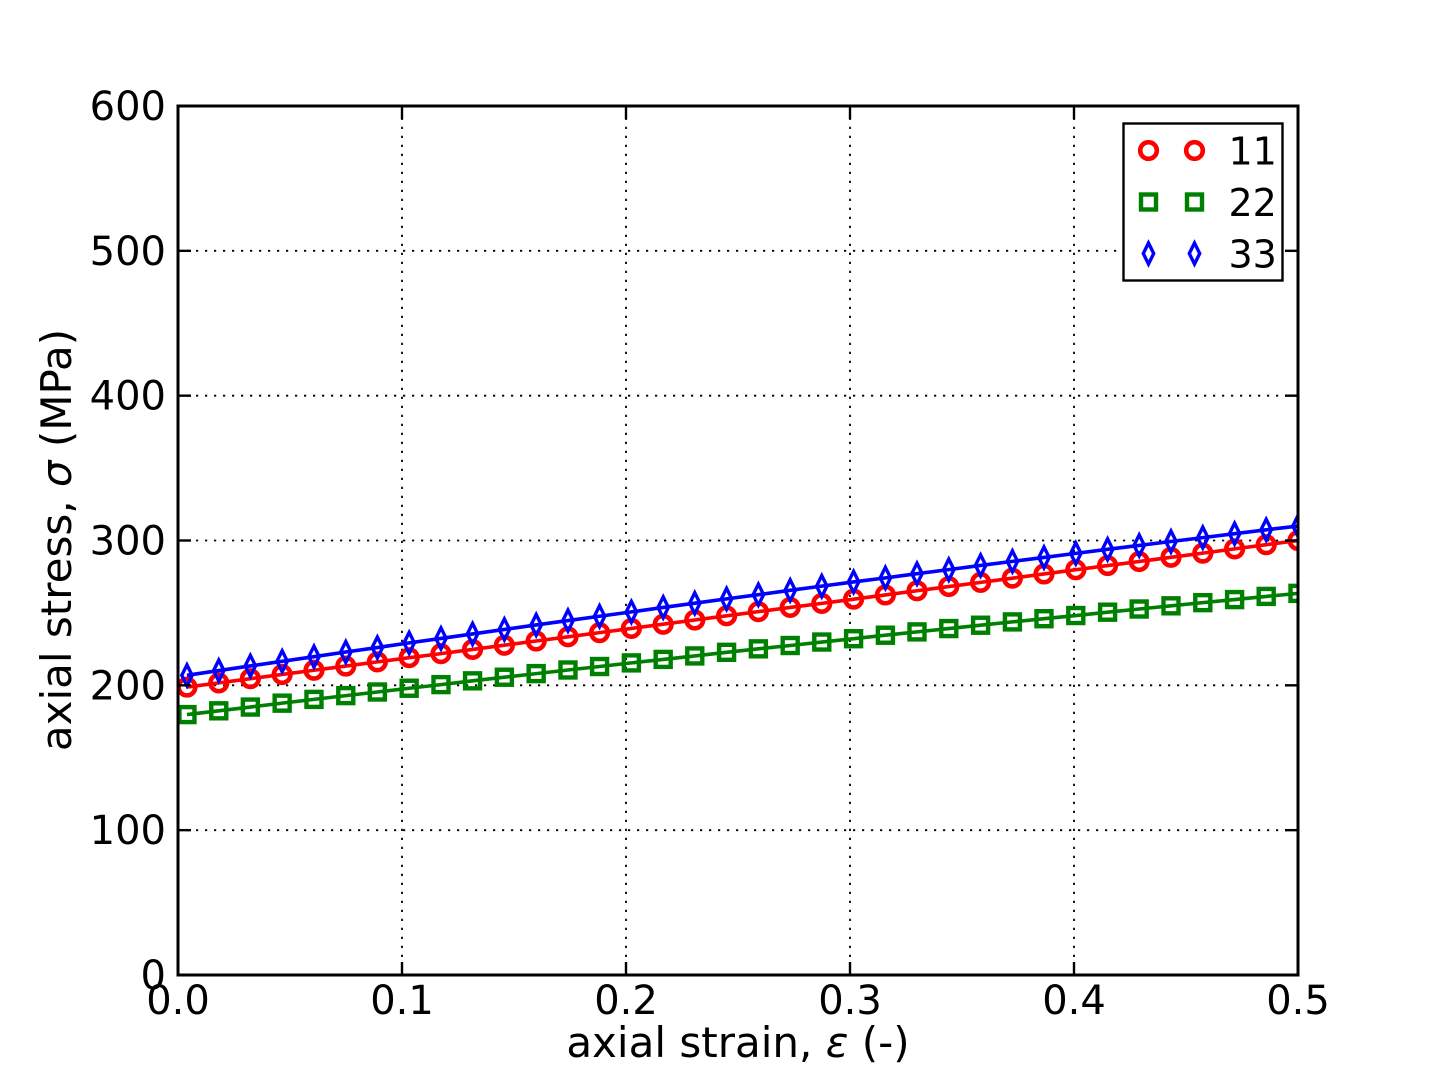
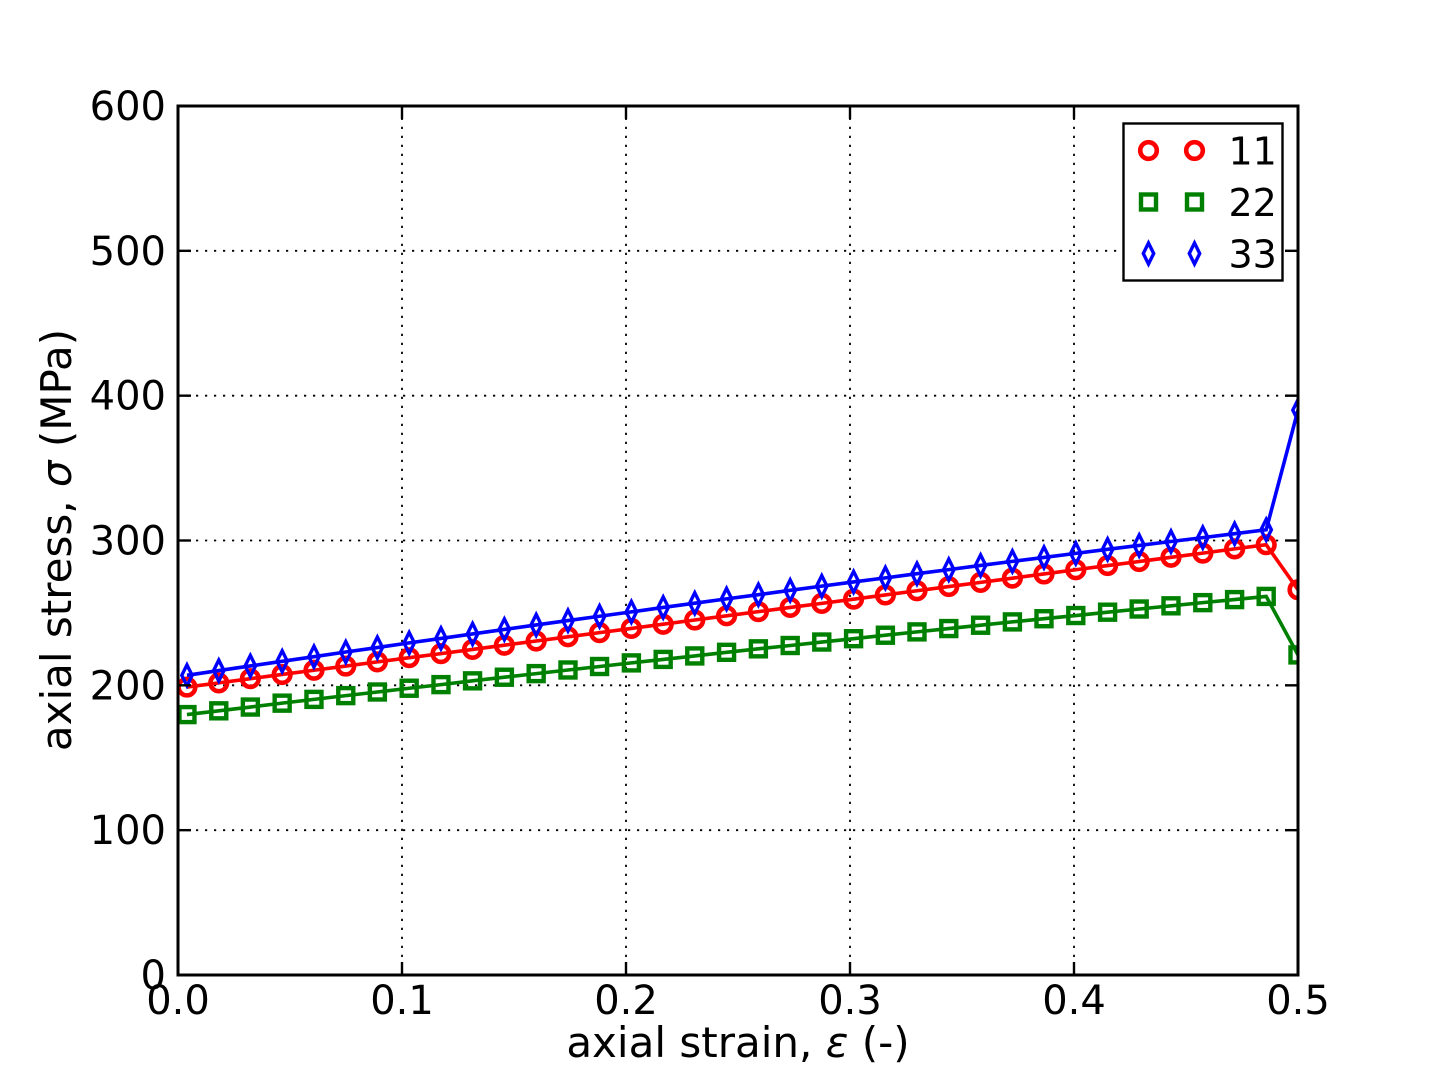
11/0.5: 300 -> 266
22/0.5: 264 -> 221
33/0.5: 310 -> 390
